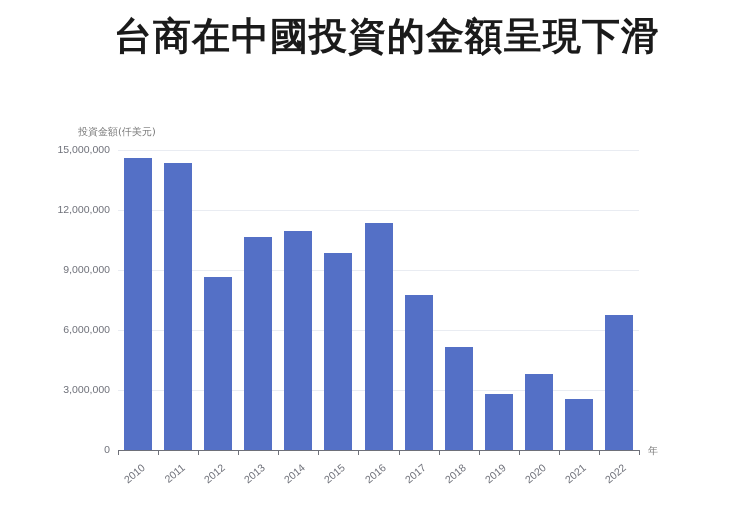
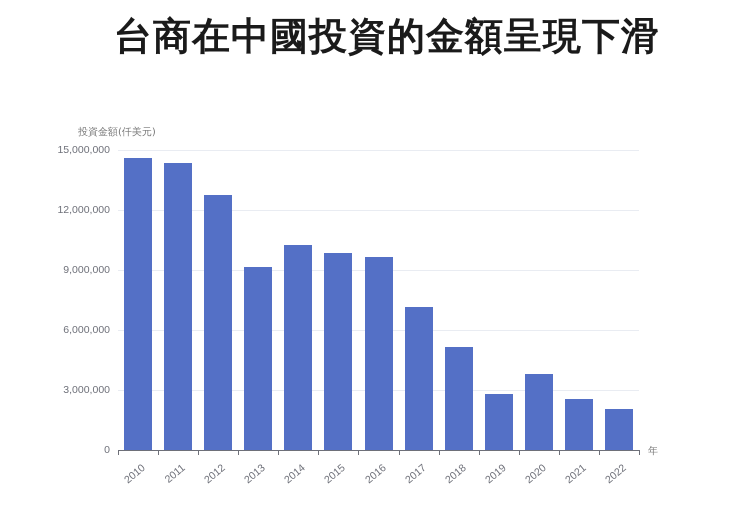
2012: 8700000 -> 12800000
2013: 10700000 -> 9200000
2014: 11000000 -> 10300000
2016: 11400000 -> 9700000
2017: 7800000 -> 7200000
2022: 6800000 -> 2100000
